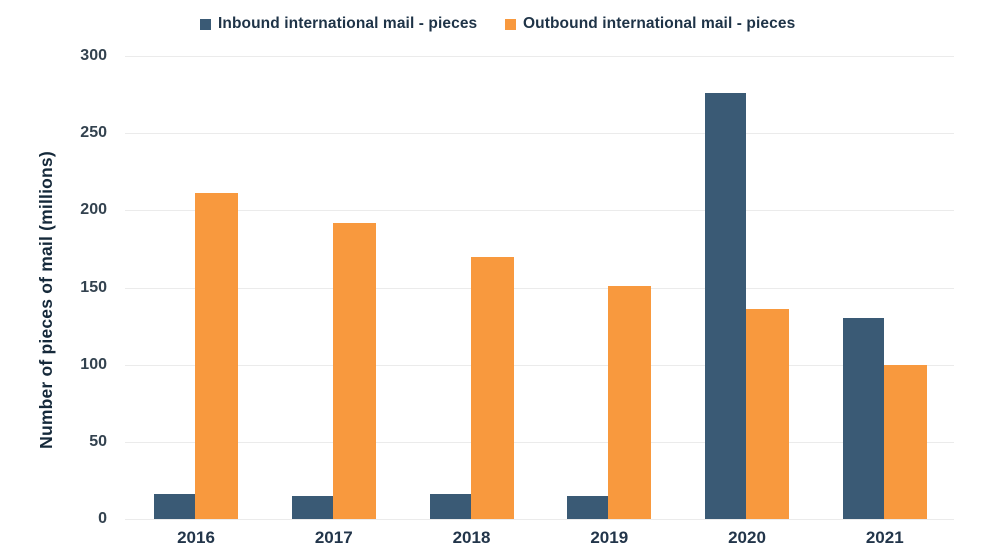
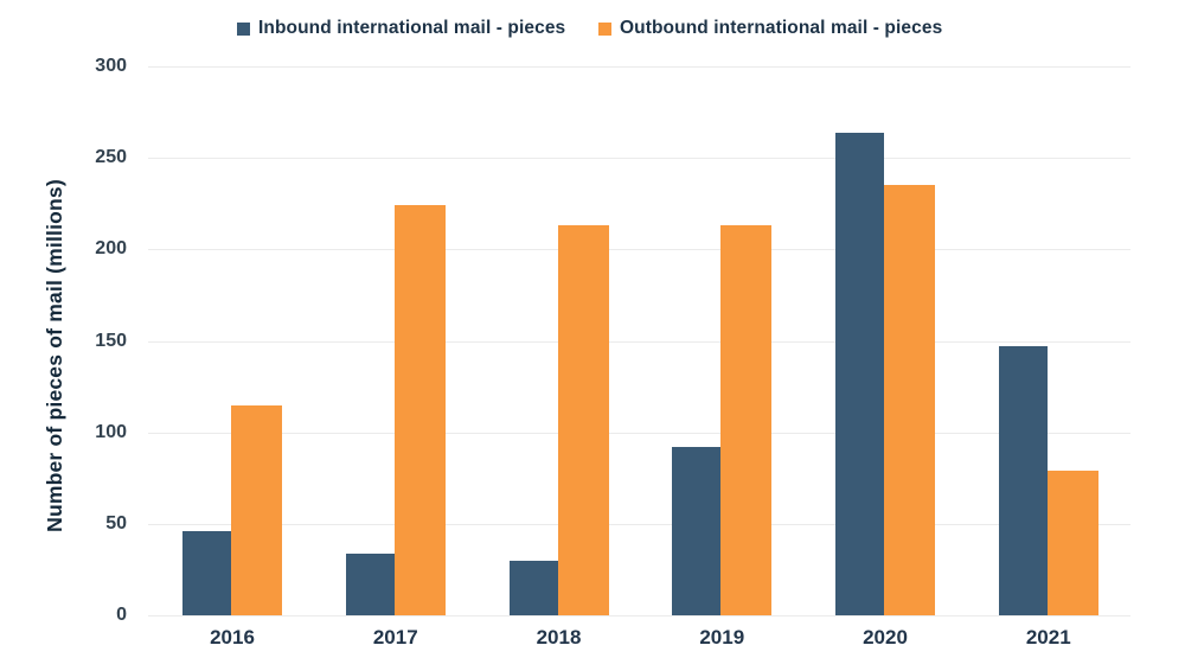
Inbound international mail - pieces/2016: 16 -> 46
Outbound international mail - pieces/2016: 211 -> 115
Inbound international mail - pieces/2017: 15 -> 34
Outbound international mail - pieces/2017: 192 -> 224
Inbound international mail - pieces/2018: 16 -> 30
Outbound international mail - pieces/2018: 170 -> 213
Inbound international mail - pieces/2019: 15 -> 92
Outbound international mail - pieces/2019: 151 -> 213
Inbound international mail - pieces/2020: 276 -> 264
Outbound international mail - pieces/2020: 136 -> 235
Inbound international mail - pieces/2021: 130 -> 147
Outbound international mail - pieces/2021: 100 -> 79
